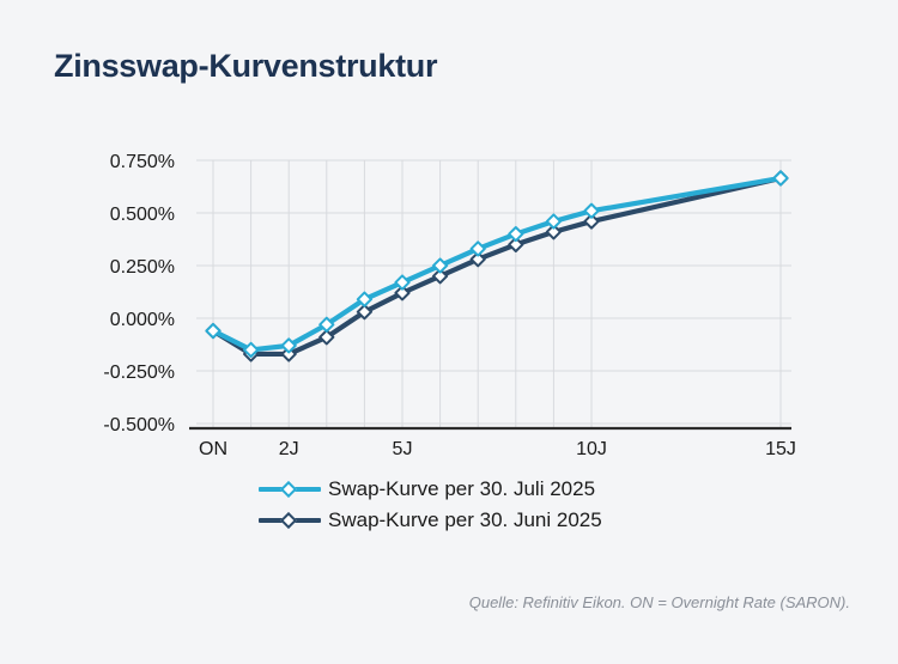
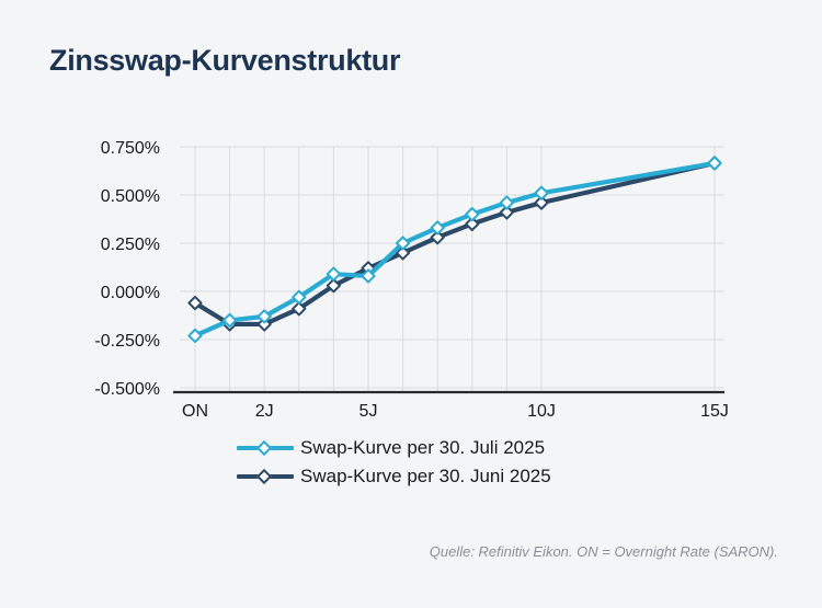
Swap-Kurve per 30. Juli 2025/ON: -0.06% -> -0.23%
Swap-Kurve per 30. Juli 2025/5J: 0.17% -> 0.08%
